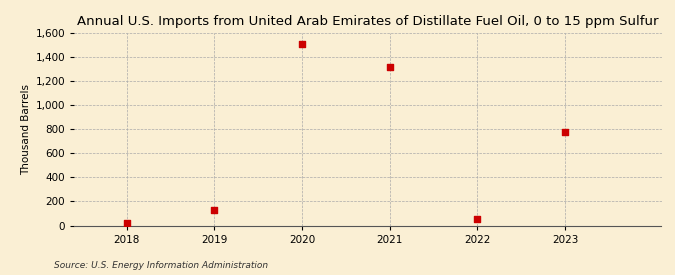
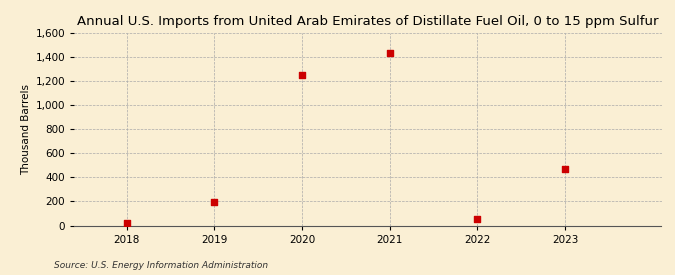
2019: 130 -> 200
2020: 1,510 -> 1,250
2021: 1,320 -> 1,430
2023: 780 -> 470
